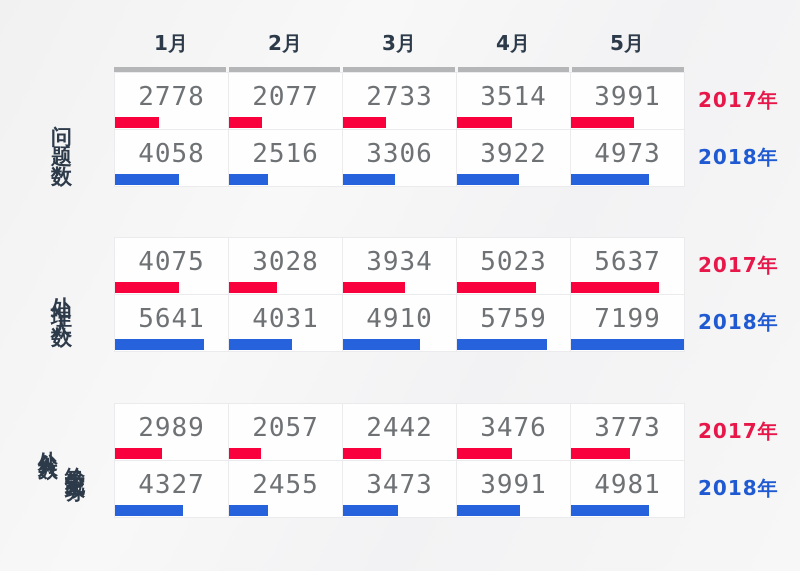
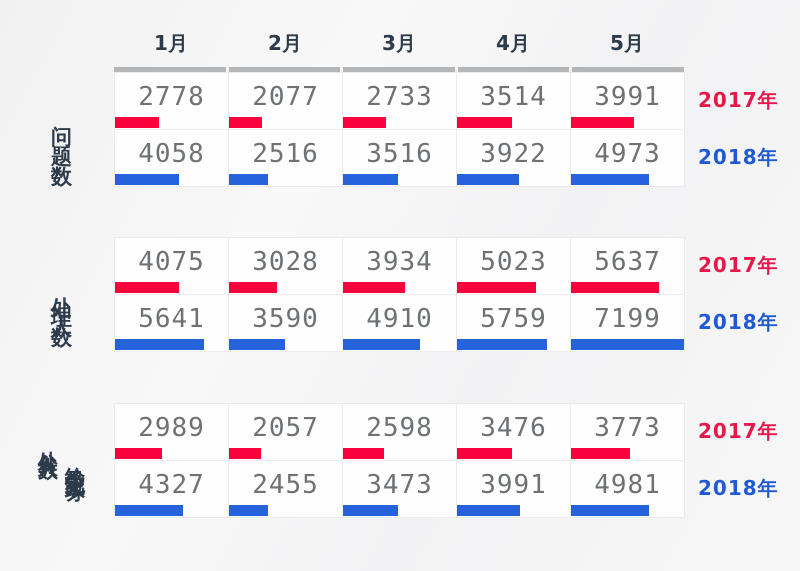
问题数/2018年/3月: 3306 -> 3516
处理人数/2018年/2月: 4031 -> 3590
处分人数/2017年/3月: 2442 -> 2598
